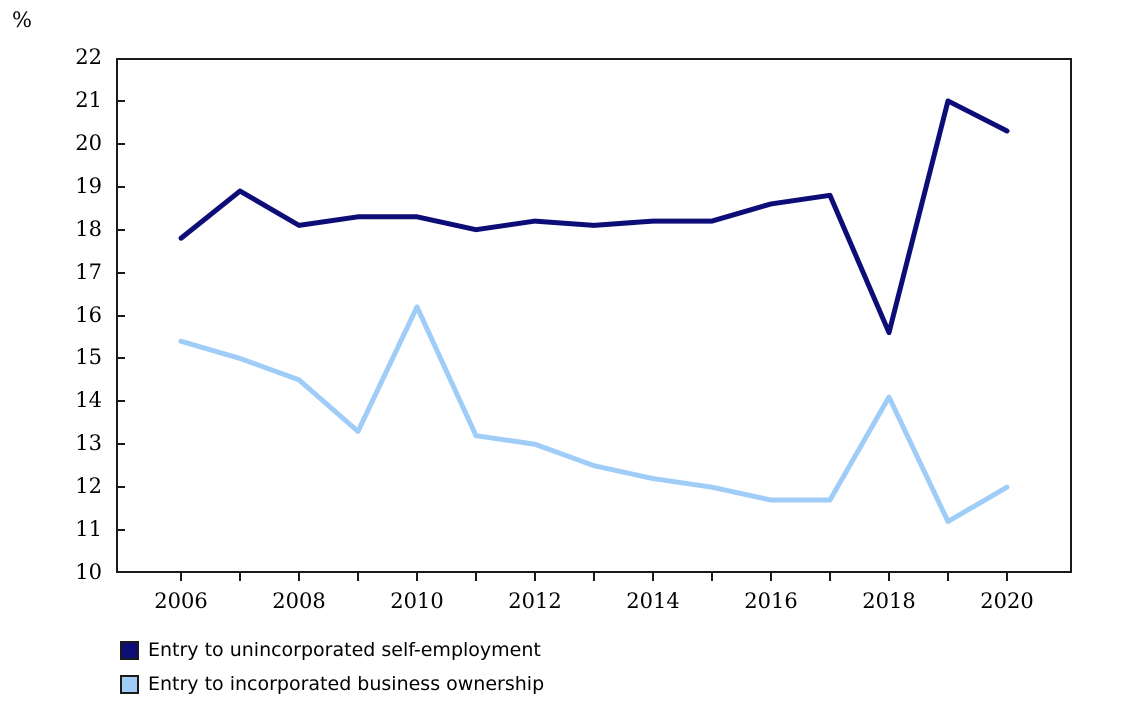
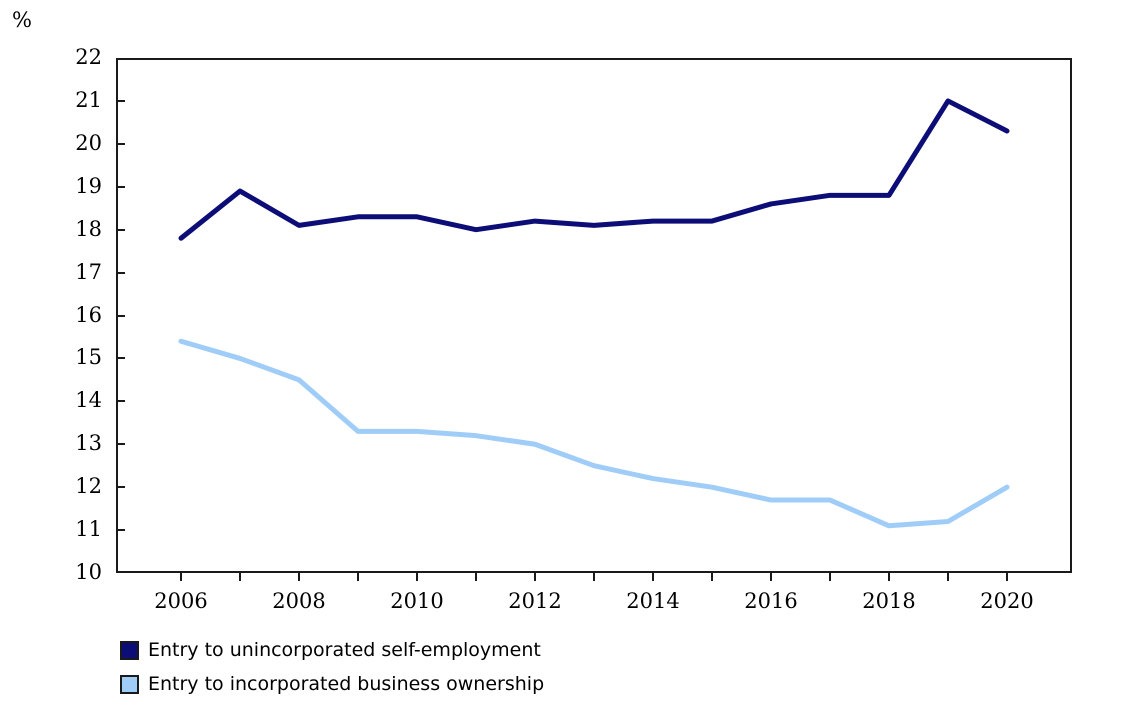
Entry to incorporated business ownership/2010: 16.2 -> 13.3
Entry to unincorporated self-employment/2018: 15.6 -> 18.8
Entry to incorporated business ownership/2018: 14.1 -> 11.1
